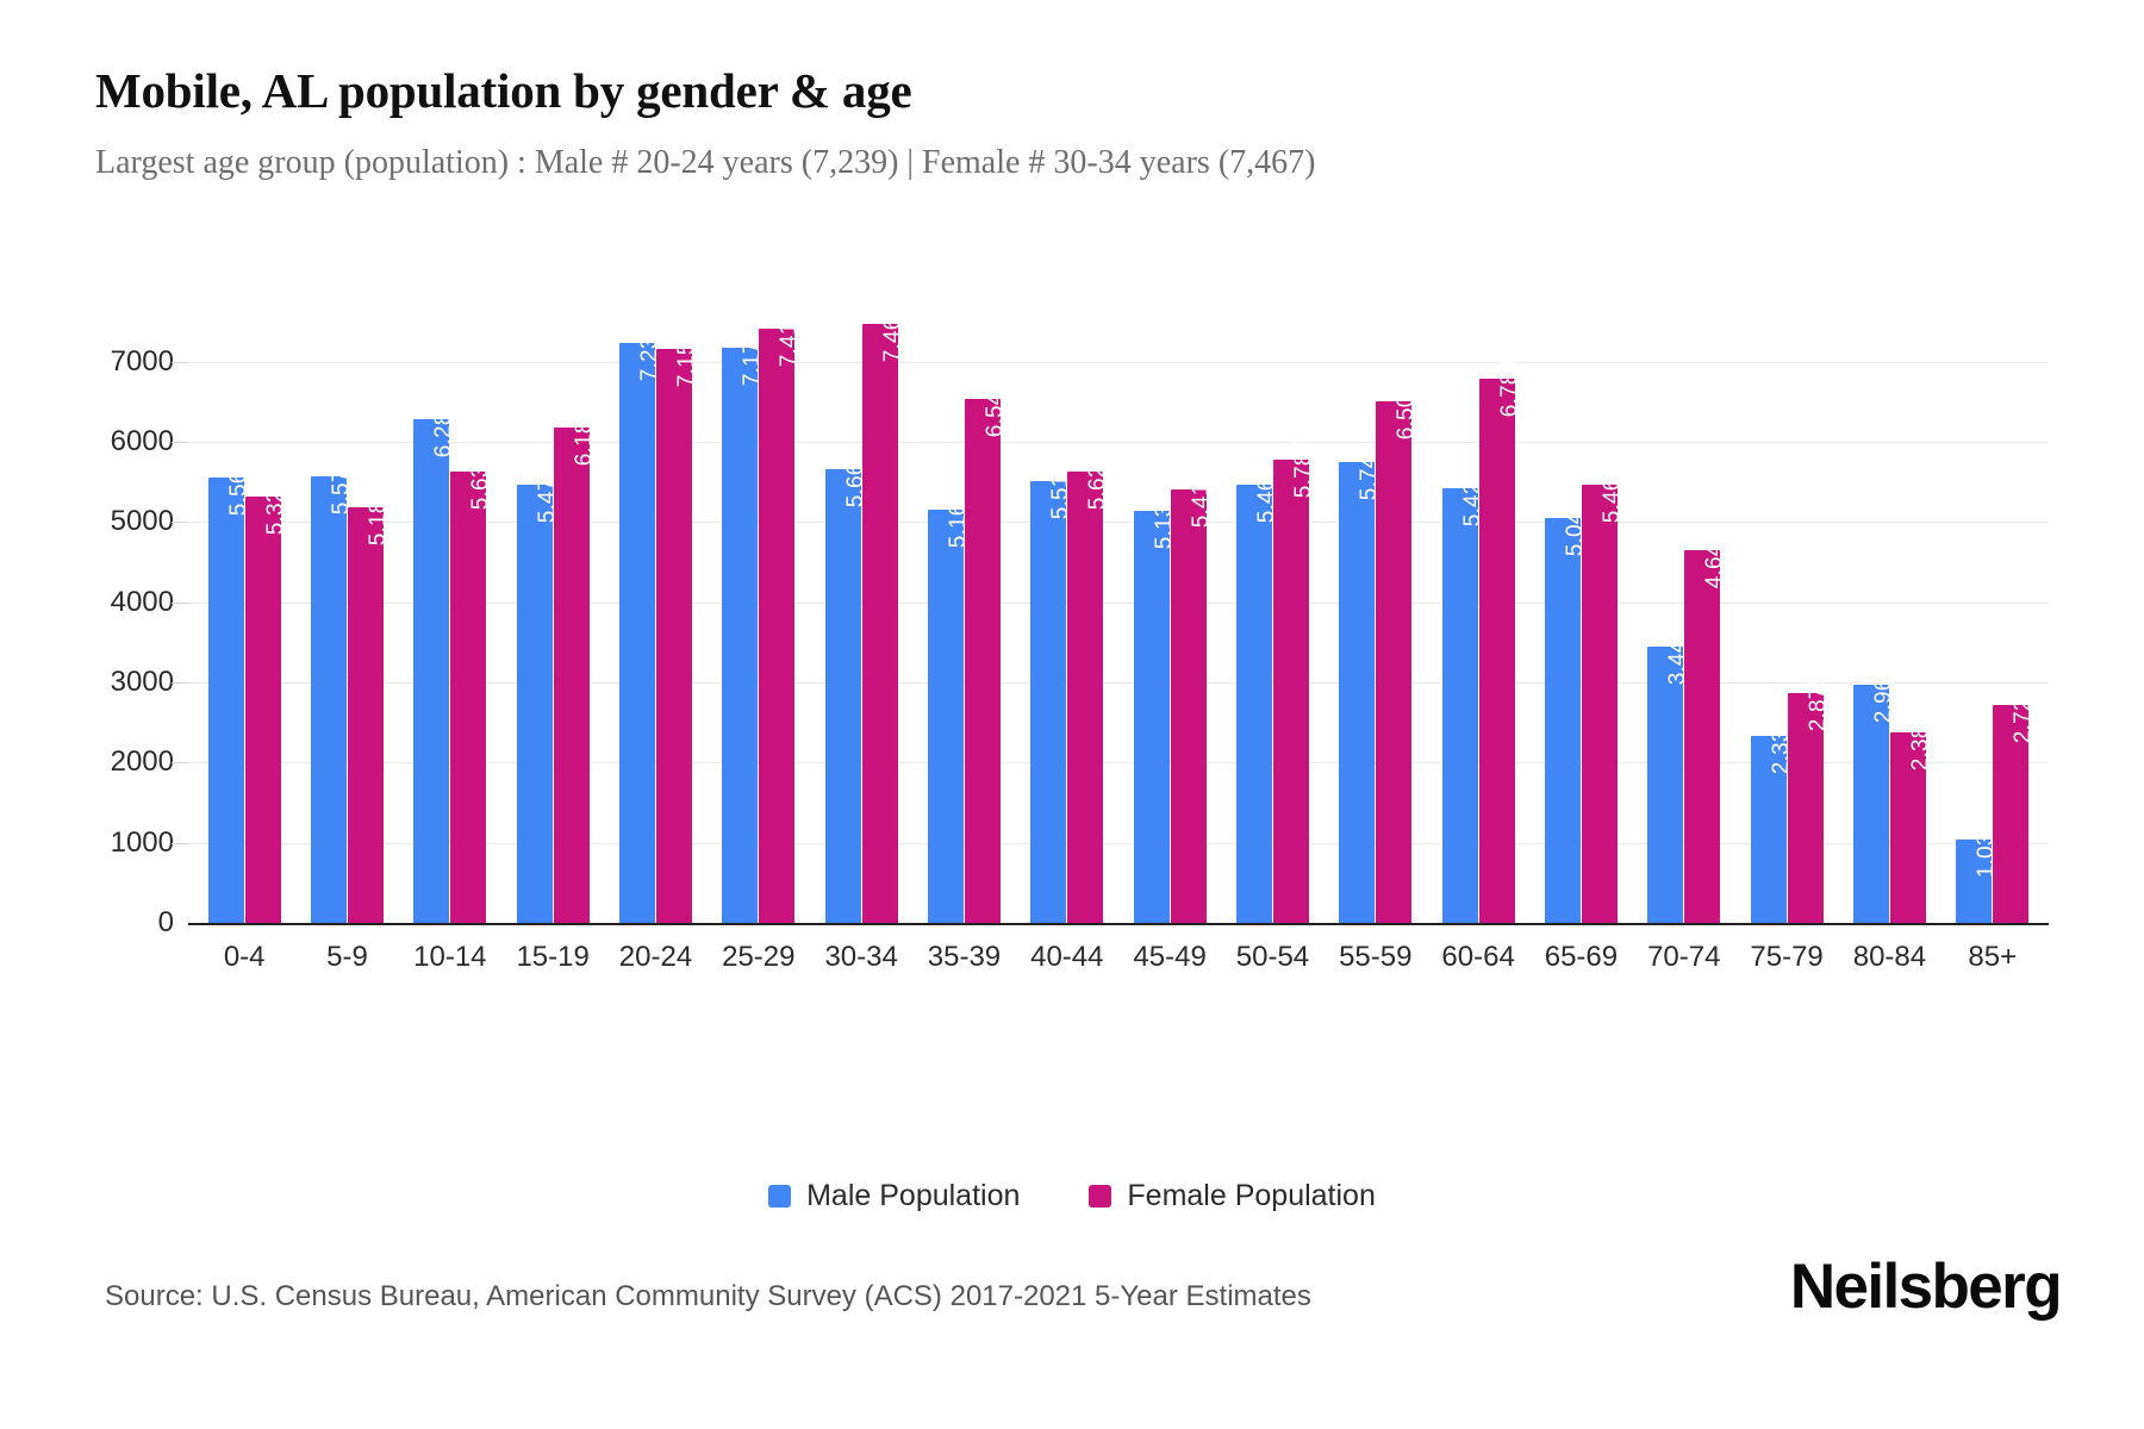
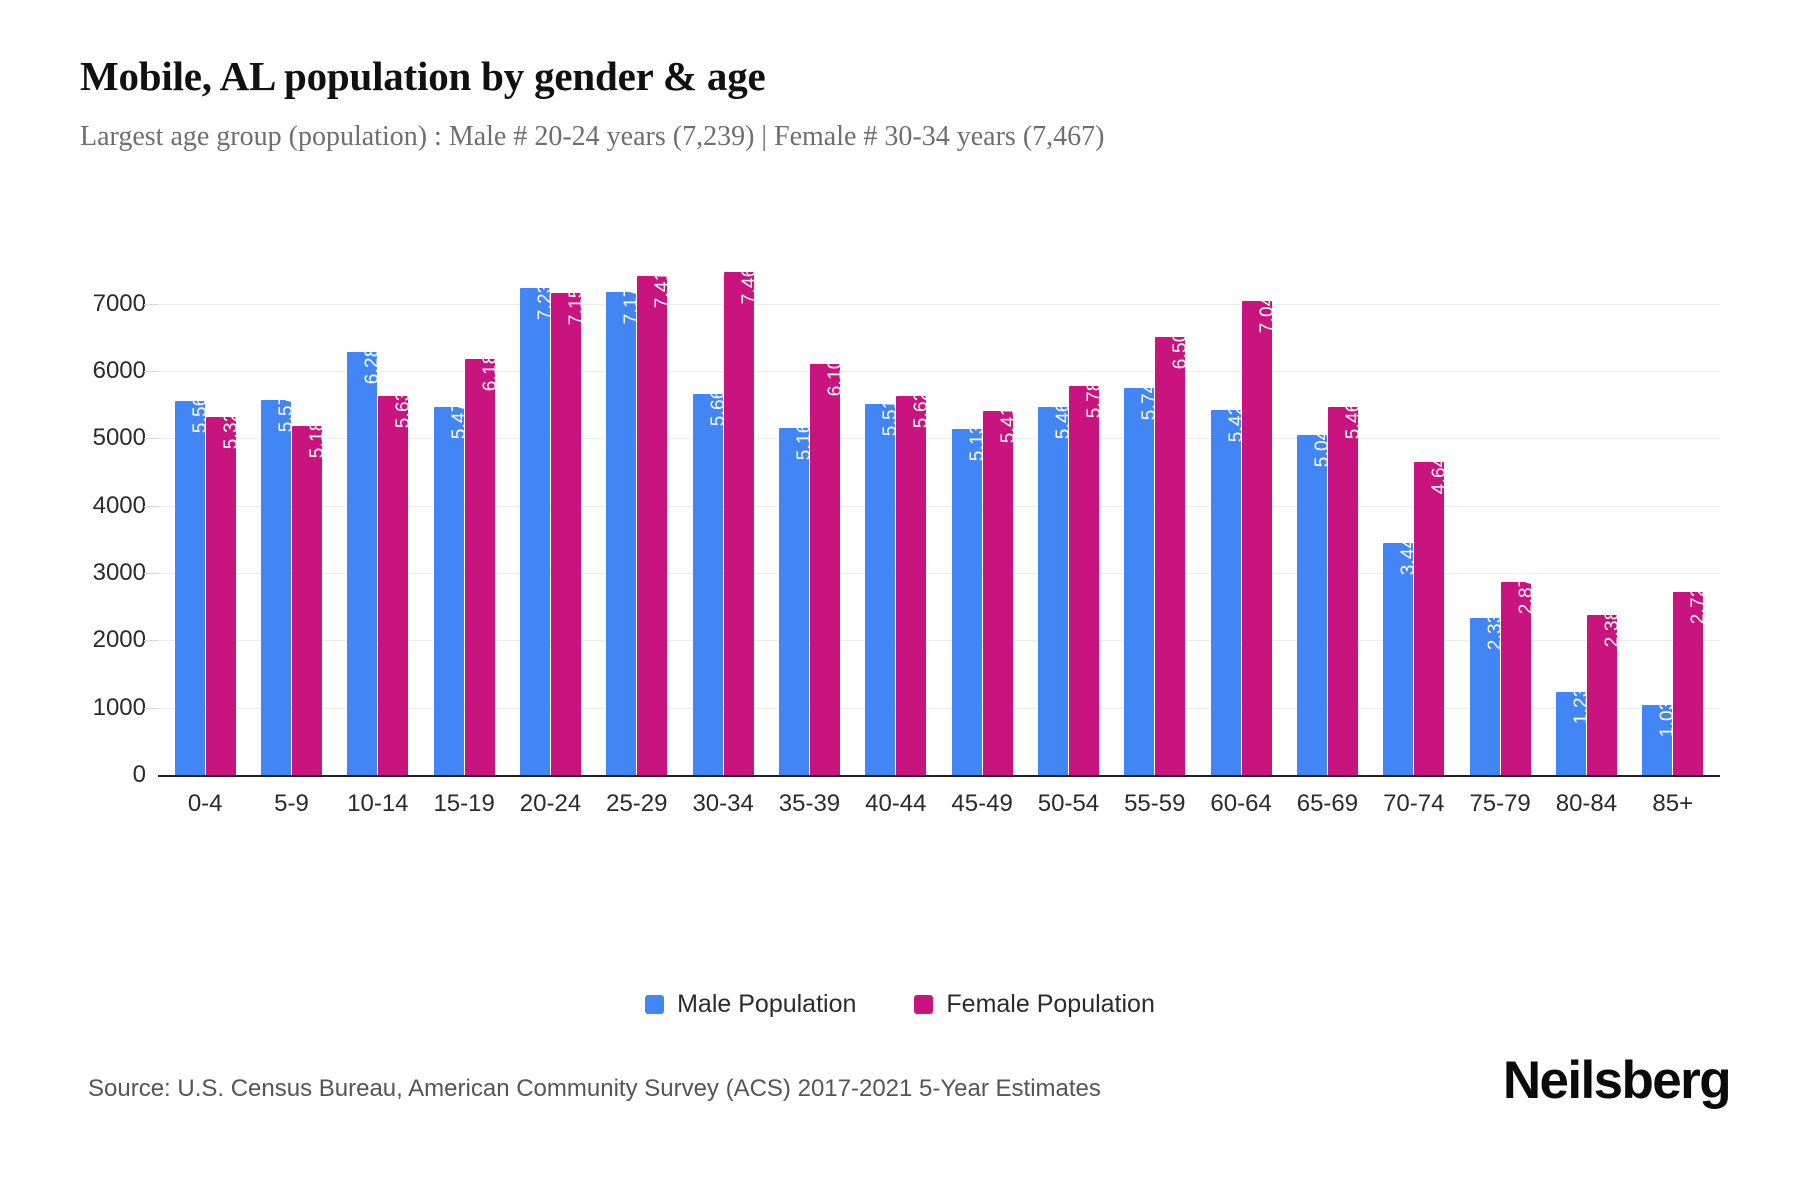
Female Population/35-39: 6,543 -> 6,105
Female Population/60-64: 6,784 -> 7,047
Male Population/80-84: 2,969 -> 1,236
